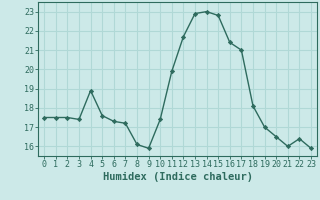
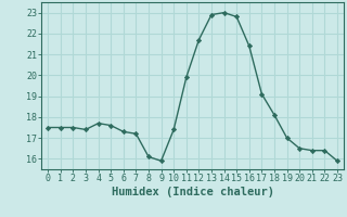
4: 18.9 -> 17.7
17: 21.0 -> 19.1
21: 16.0 -> 16.4
